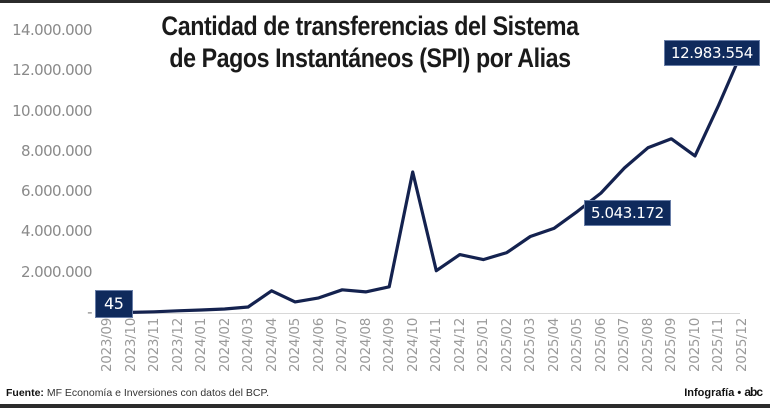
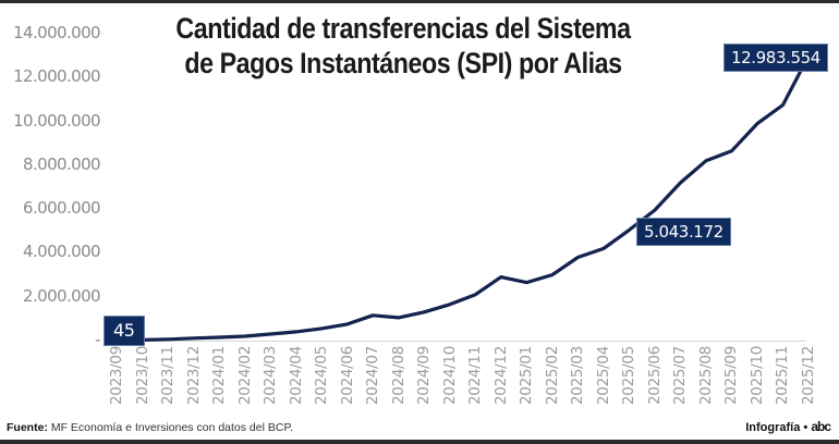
2024/04: 1100000 -> 400000
2024/10: 7000000 -> 1600000
2025/10: 7800000 -> 9900000
2025/11: 10300000 -> 10800000
